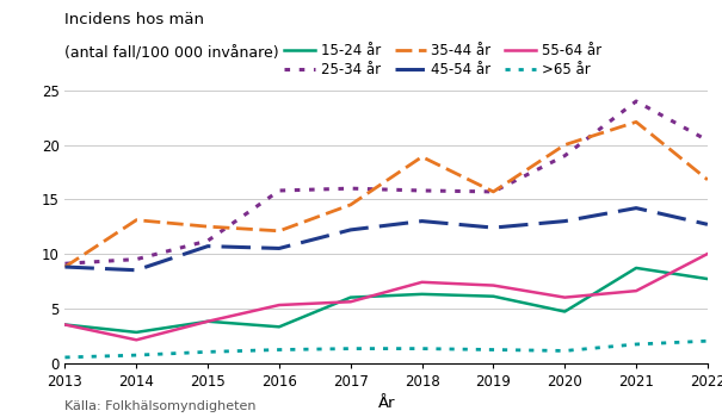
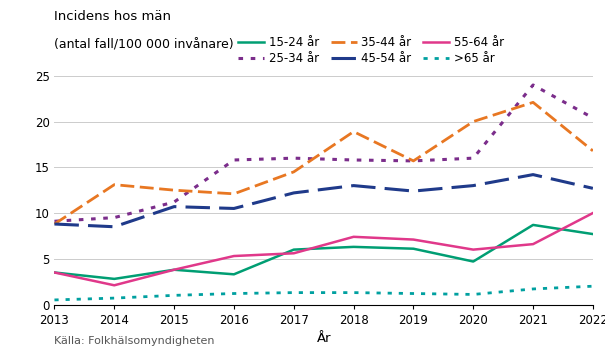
25-34 år/2020: 19.0 -> 16.0
